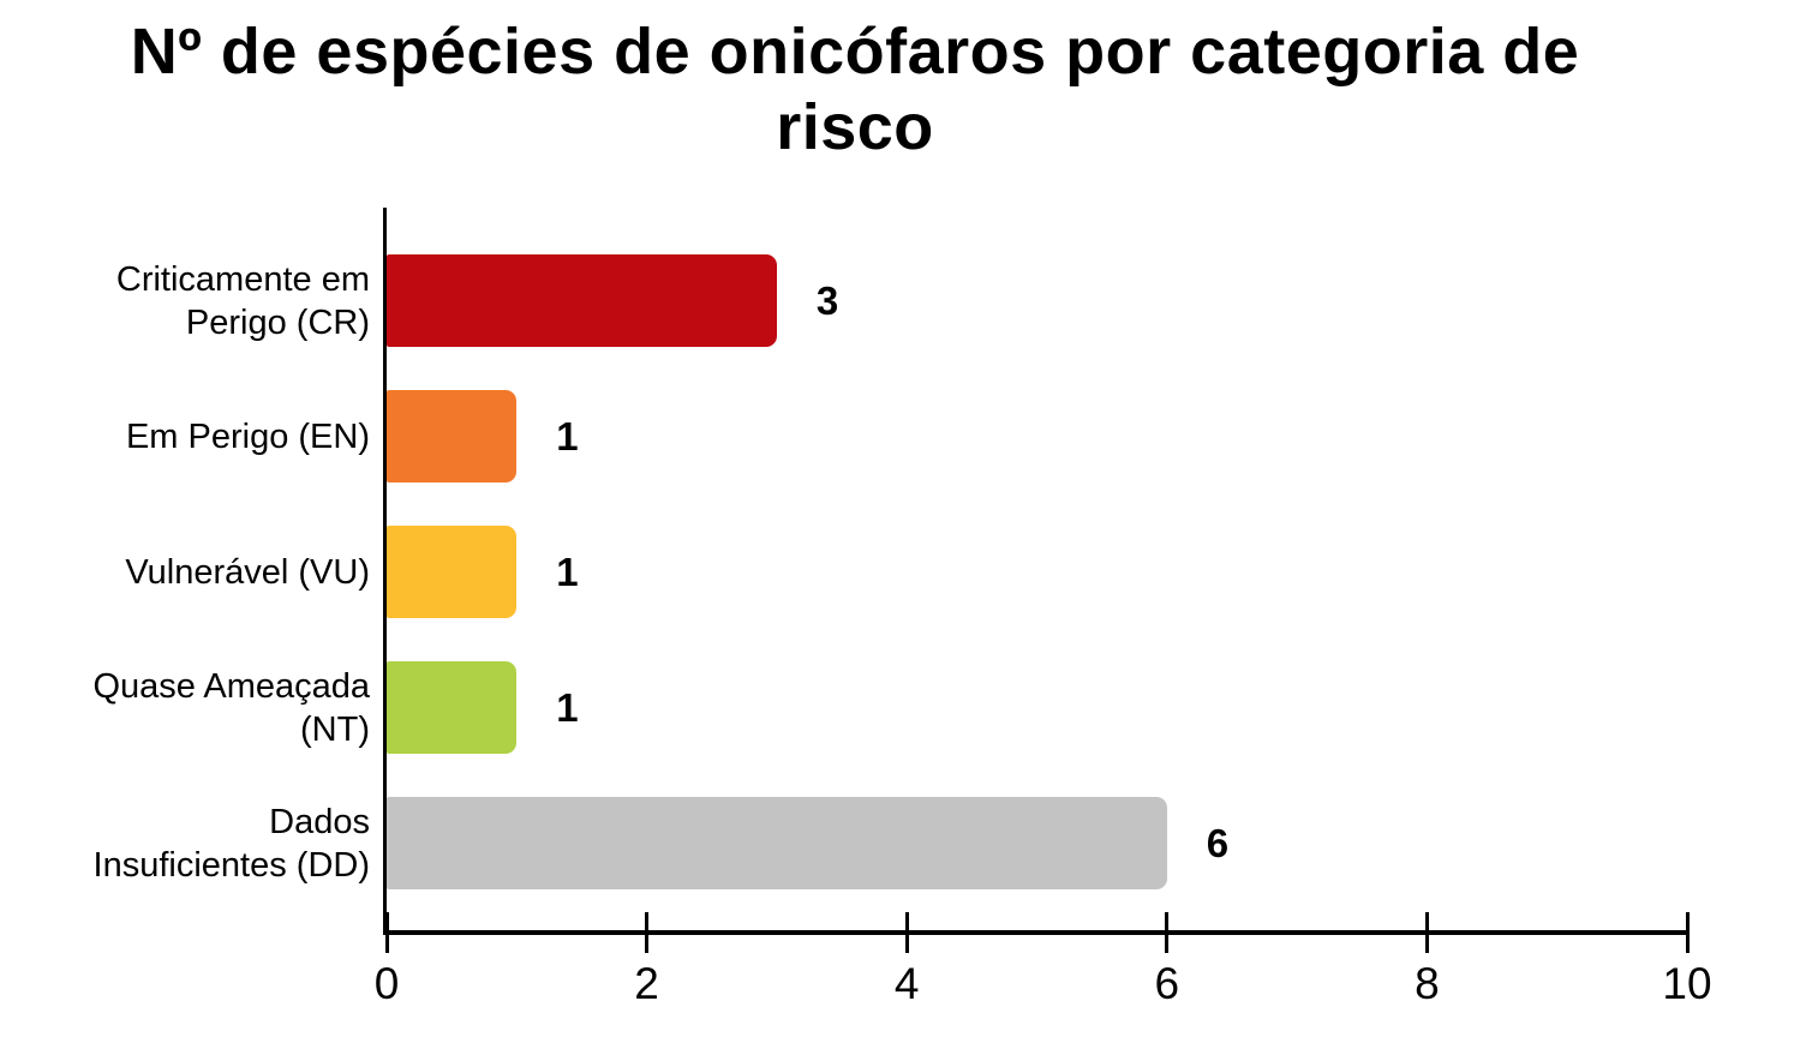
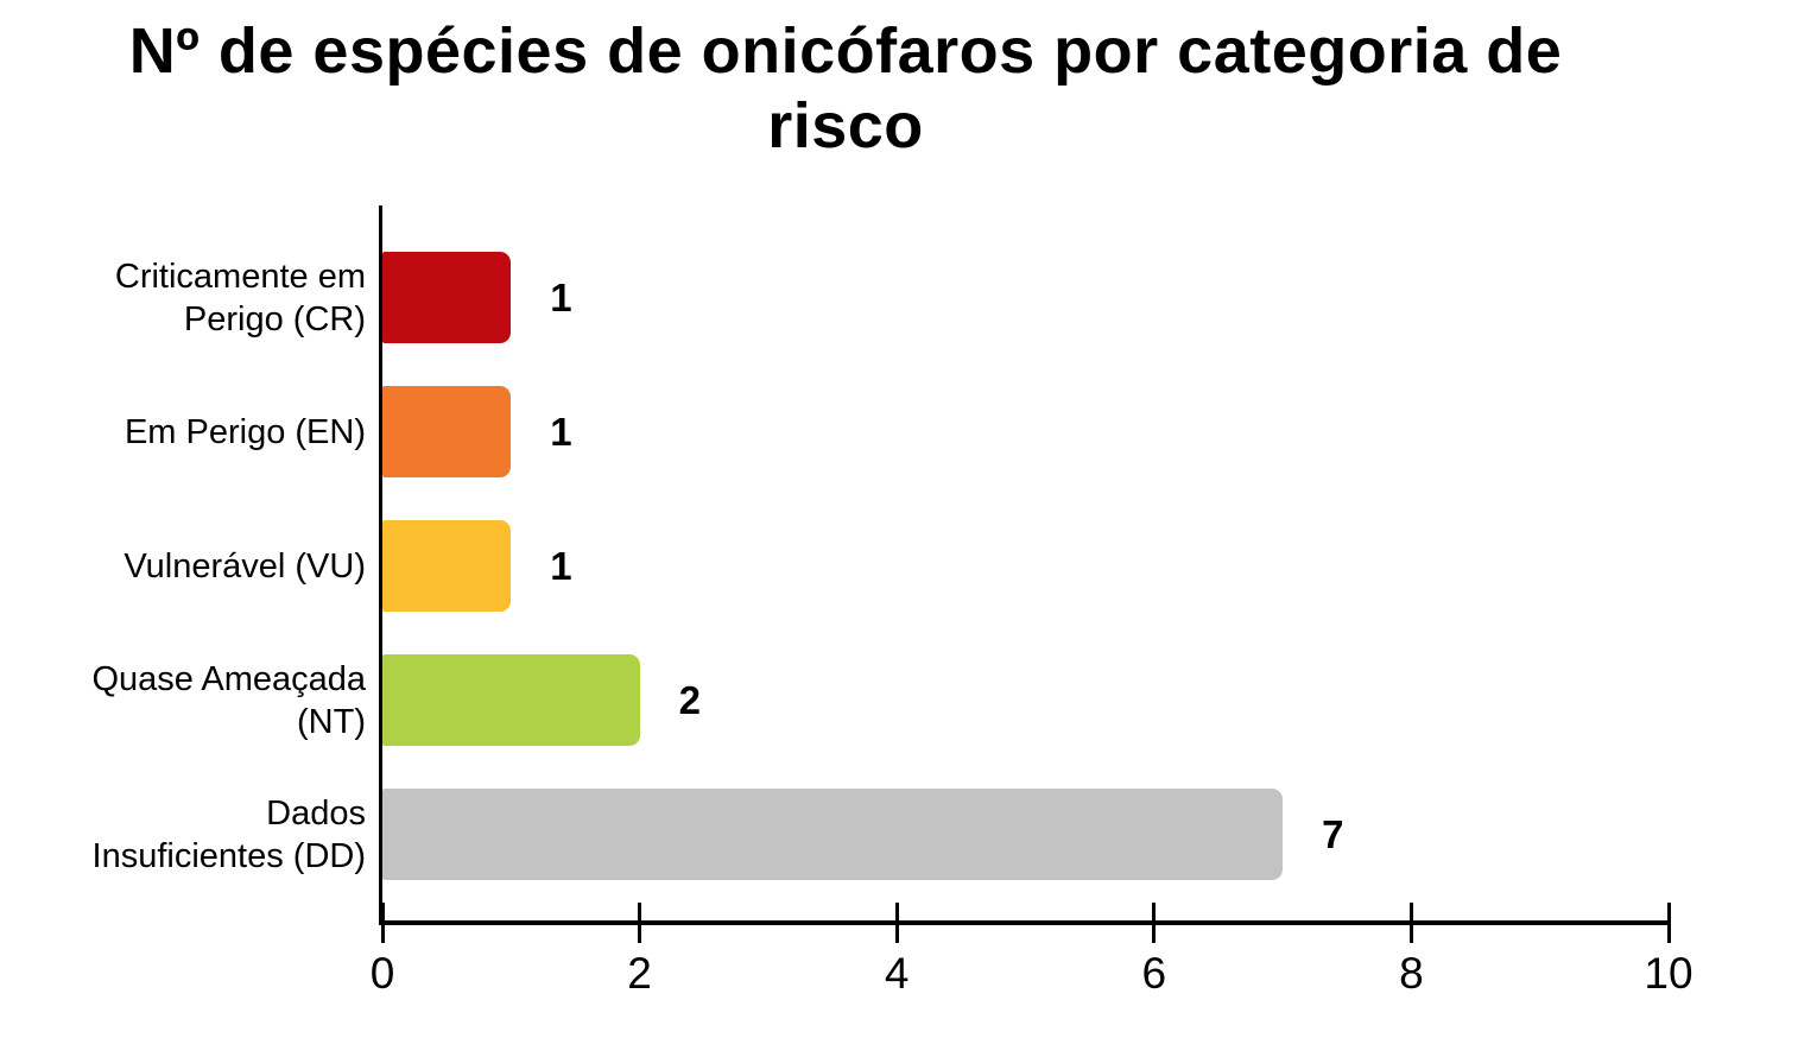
Criticamente em Perigo (CR): 3 -> 1
Quase Ameaçada (NT): 1 -> 2
Dados Insuficientes (DD): 6 -> 7
